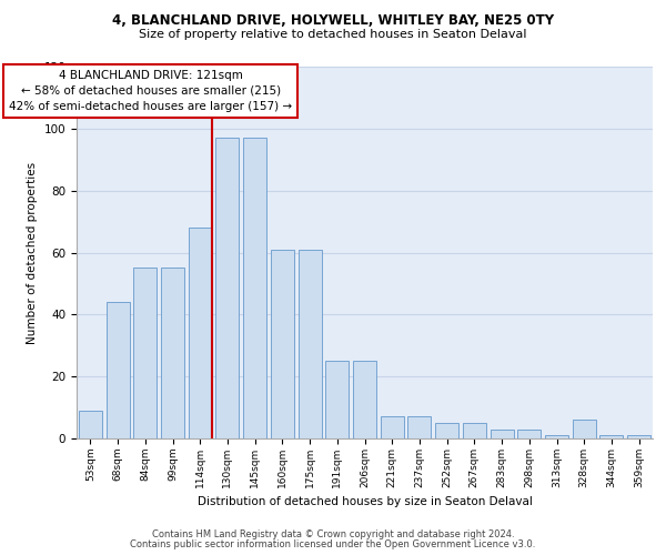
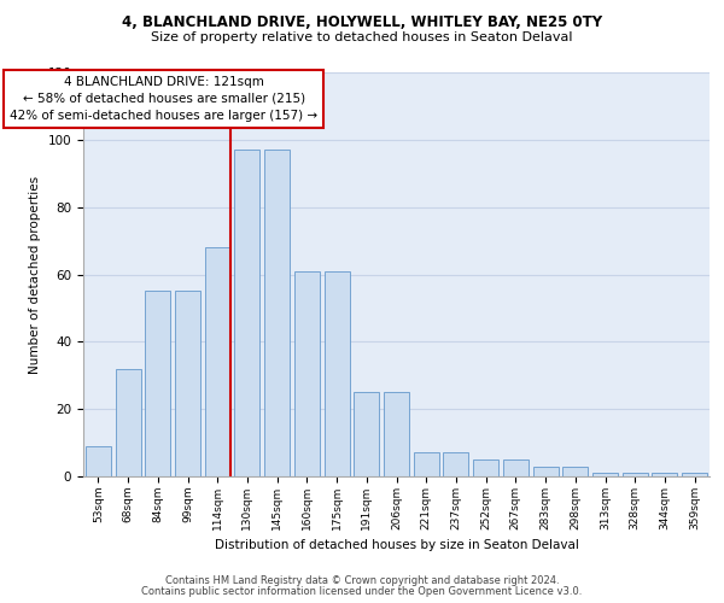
68sqm: 44 -> 32
328sqm: 6 -> 1
